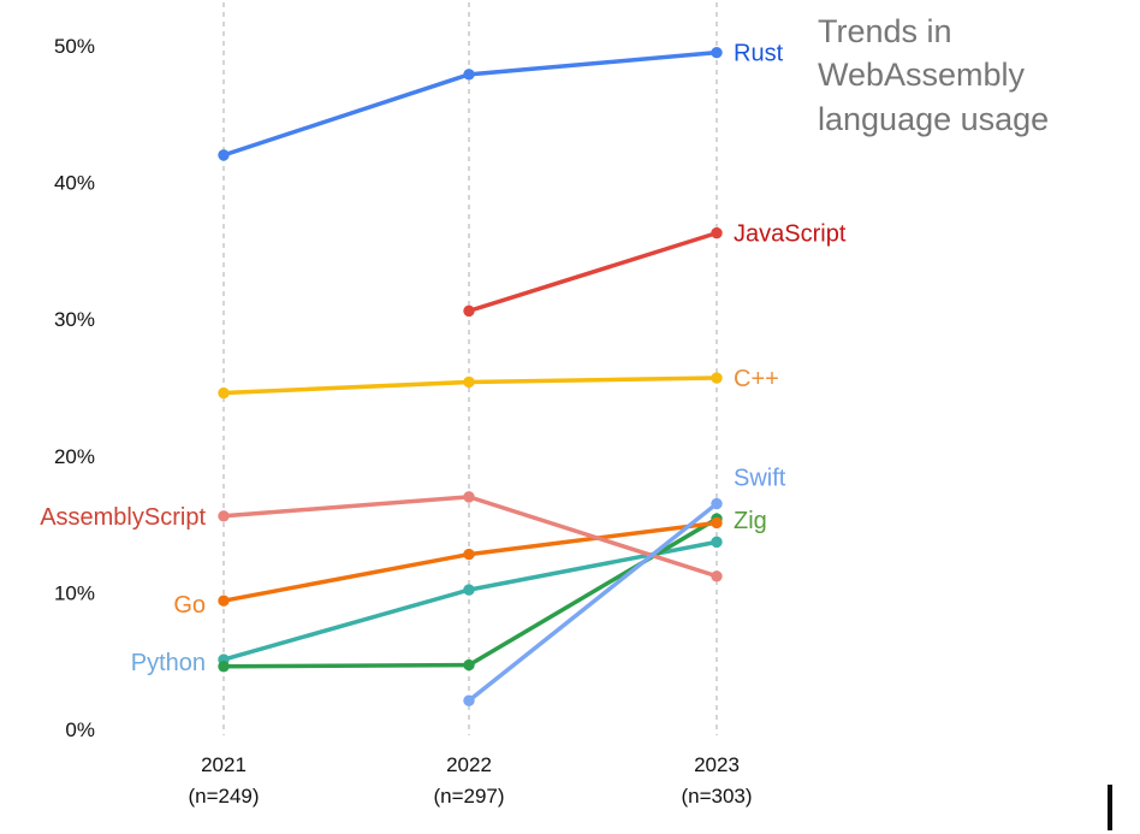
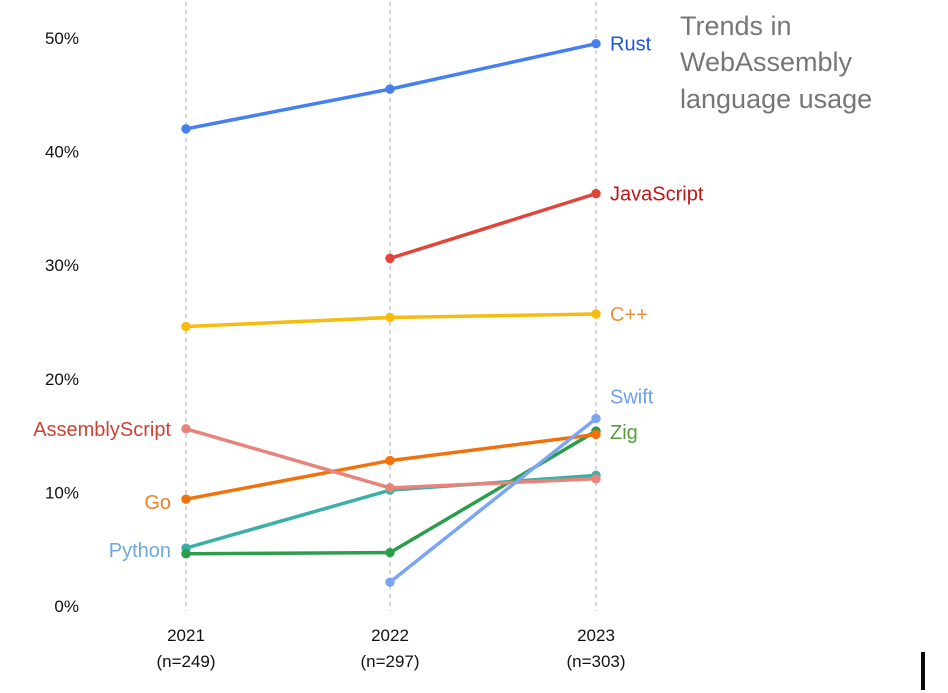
AssemblyScript/2022: 17.0% -> 10.4%
Rust/2022: 47.9% -> 45.5%
Python/2023: 13.7% -> 11.5%
